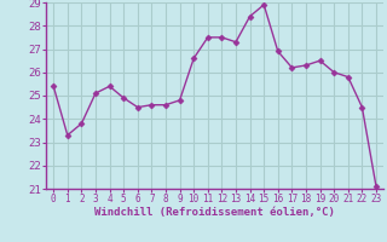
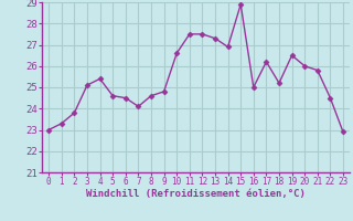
0: 25.4 -> 23.0
5: 24.9 -> 24.6
7: 24.6 -> 24.1
14: 28.4 -> 26.9
16: 26.9 -> 25.0
18: 26.3 -> 25.2
23: 21.1 -> 22.9
